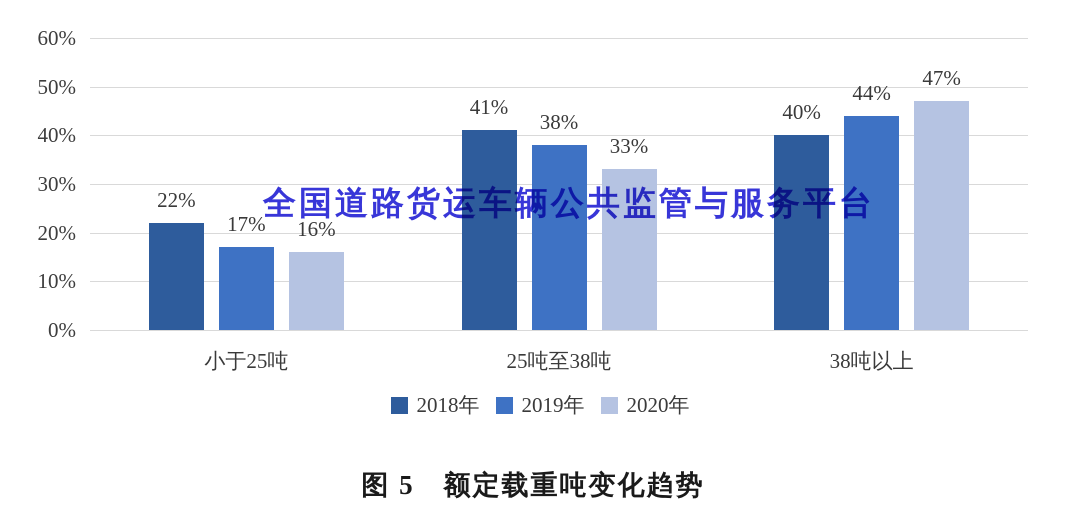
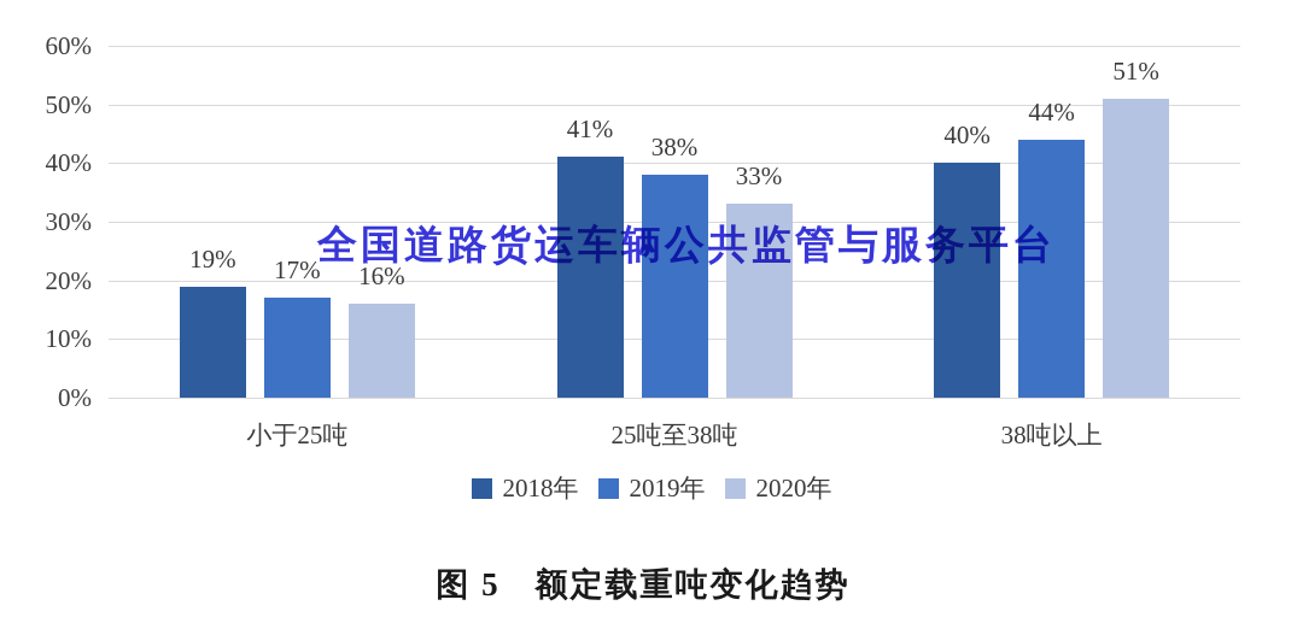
2018年/小于25吨: 22% -> 19%
2020年/38吨以上: 47% -> 51%
